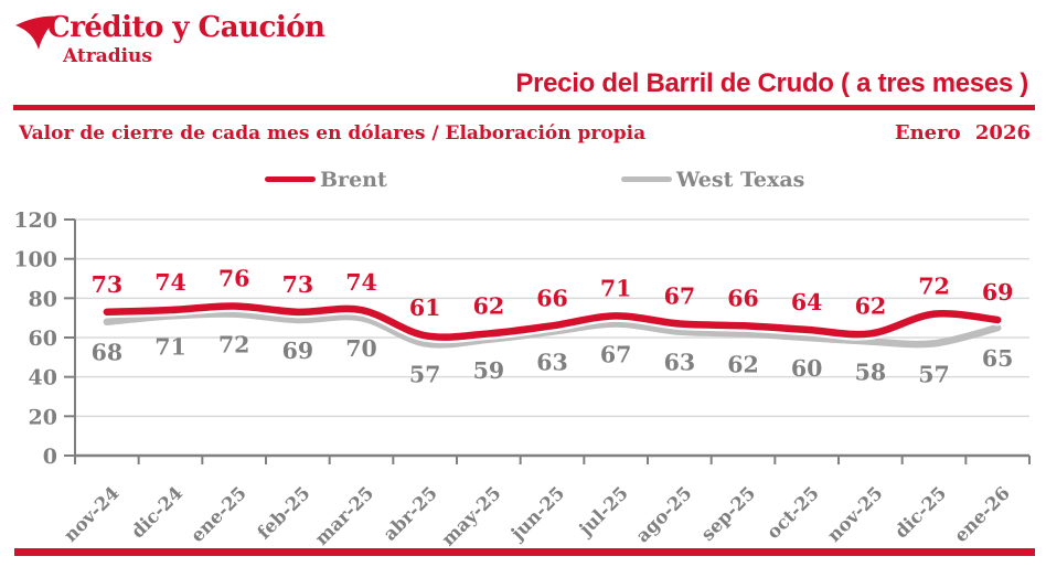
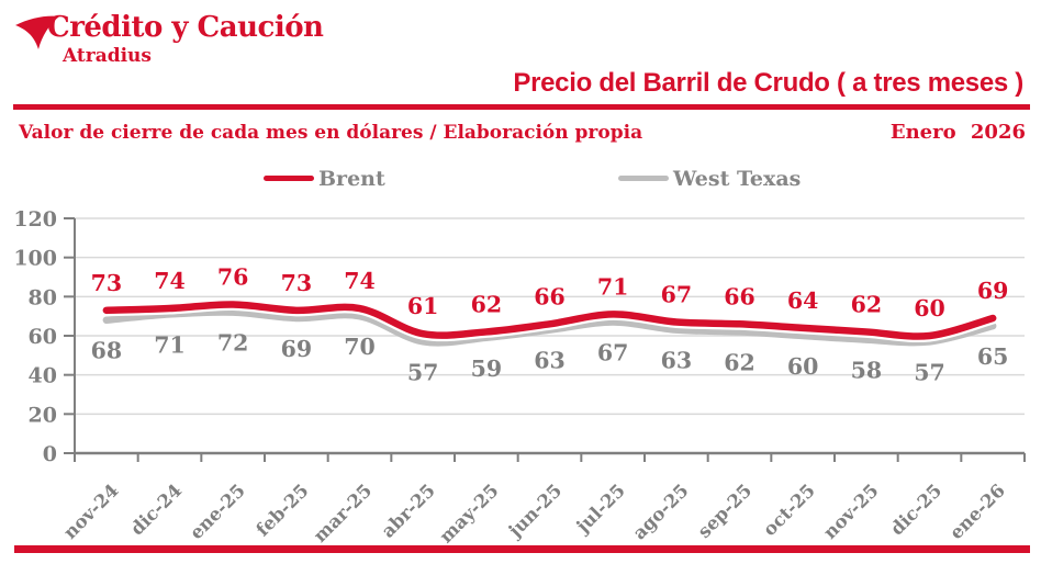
Brent/dic-25: 72 -> 60
